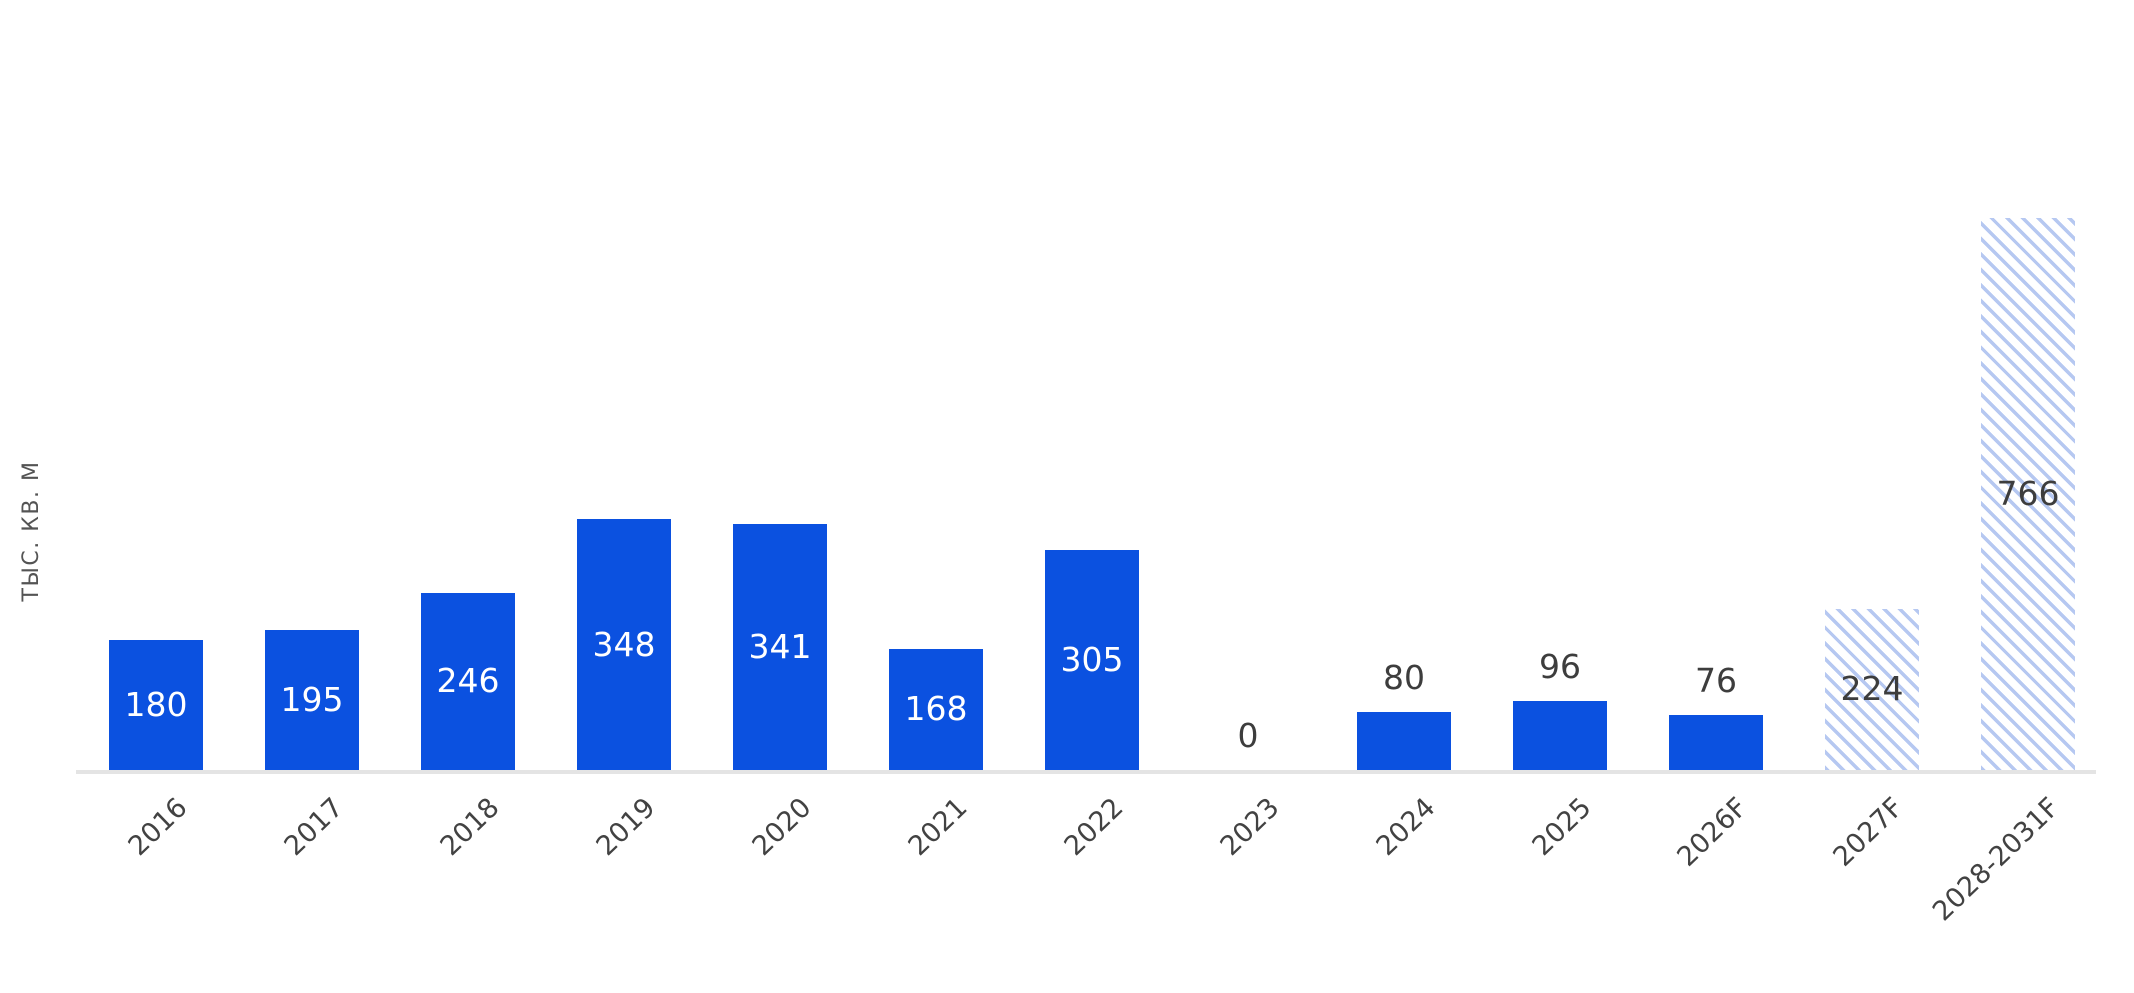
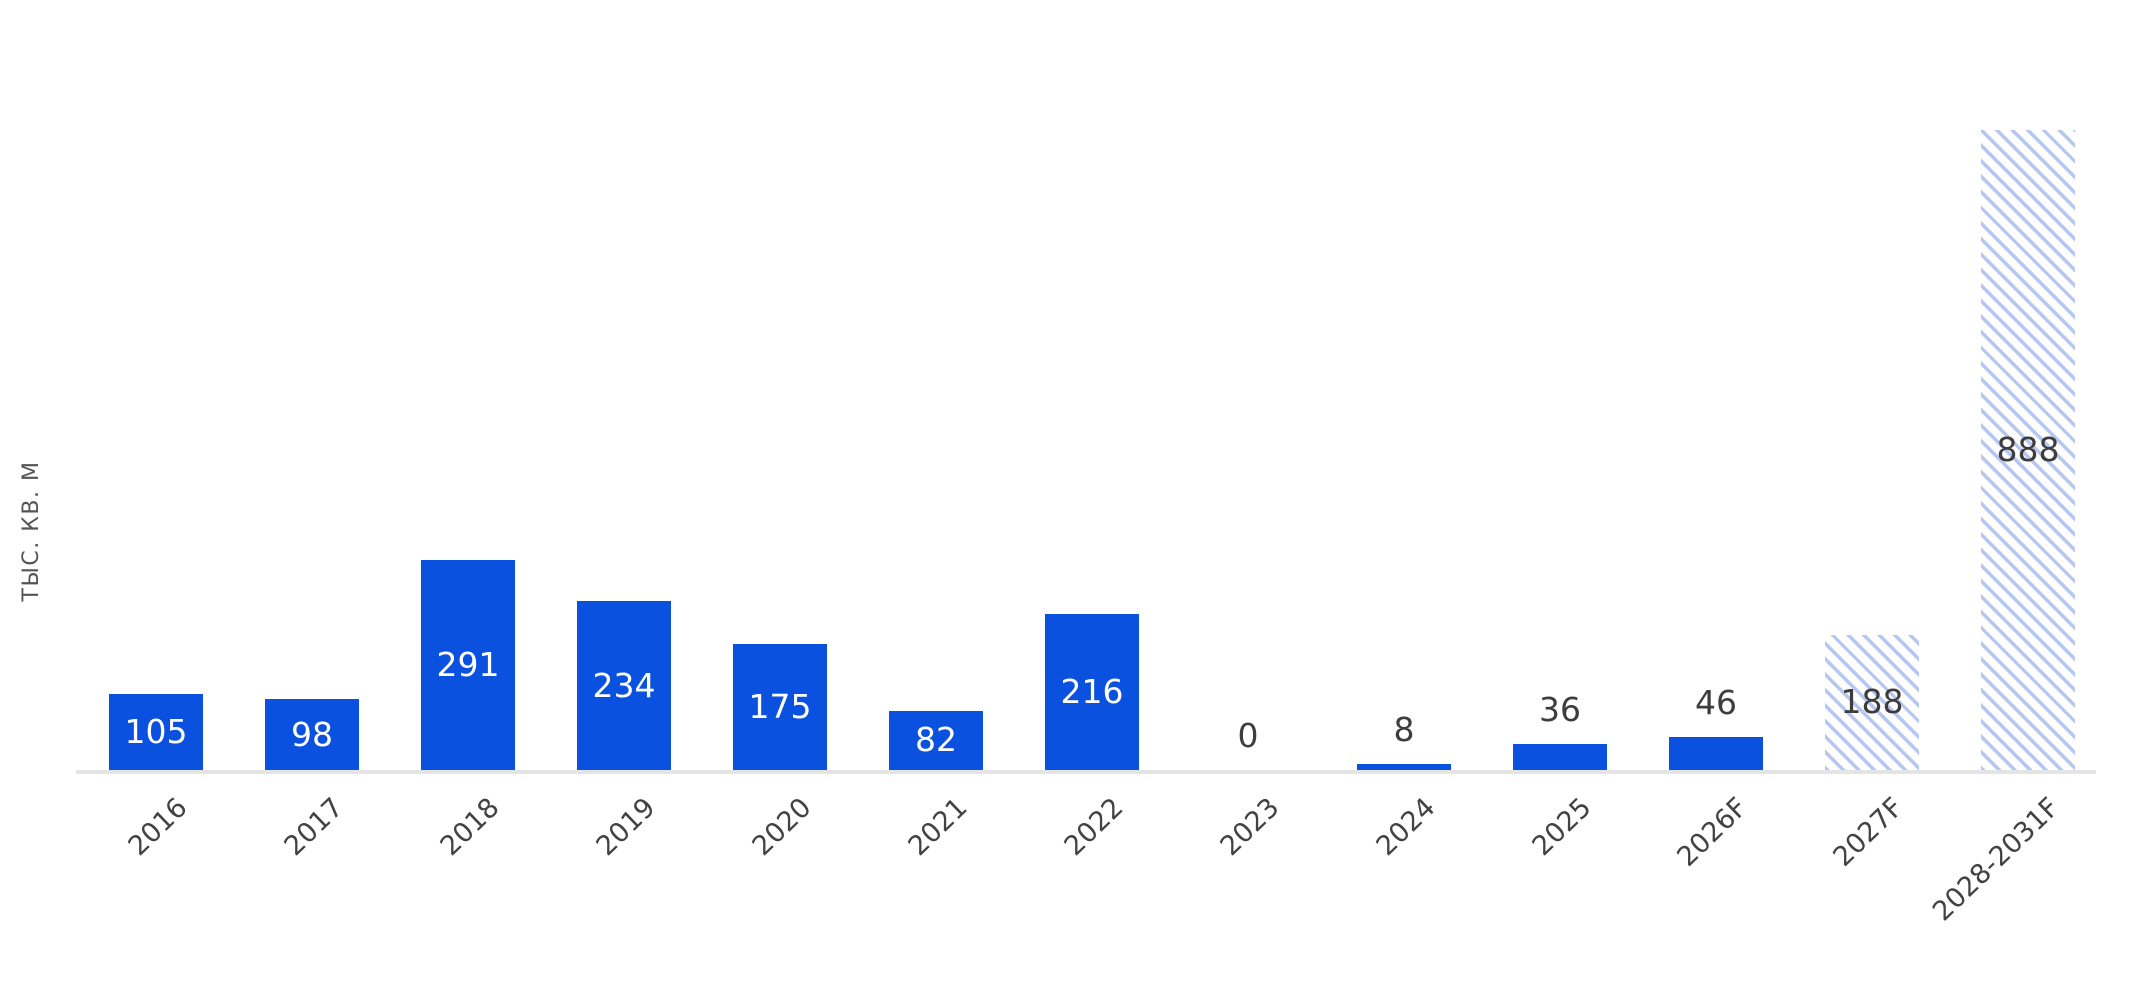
2016: 180 -> 105
2017: 195 -> 98
2018: 246 -> 291
2019: 348 -> 234
2020: 341 -> 175
2021: 168 -> 82
2022: 305 -> 216
2024: 80 -> 8
2025: 96 -> 36
2026F: 76 -> 46
2027F: 224 -> 188
2028-2031F: 766 -> 888
